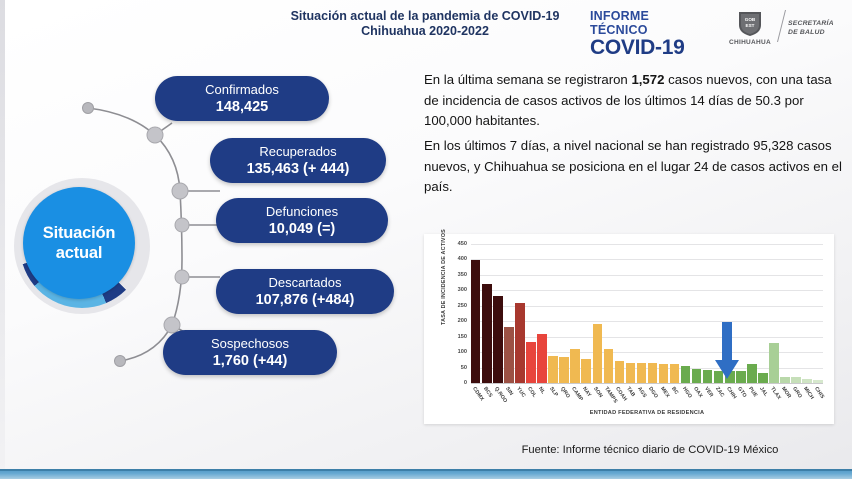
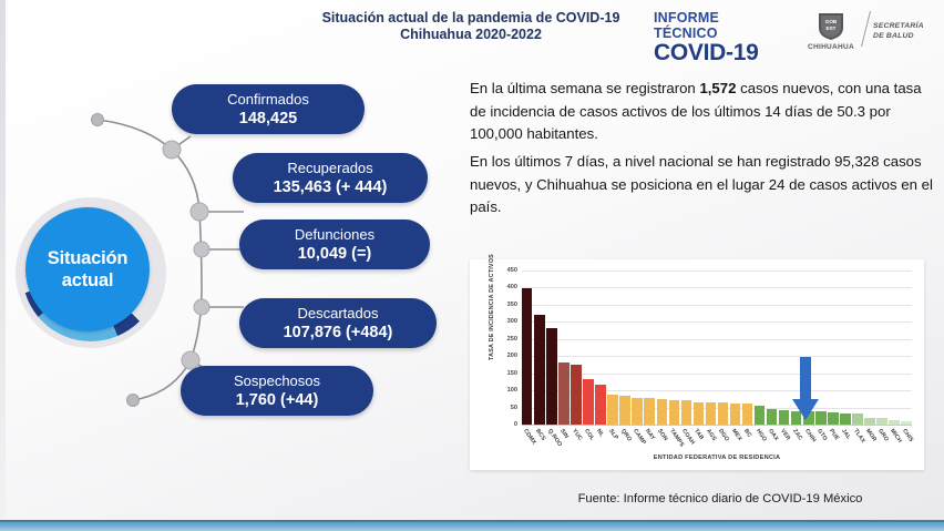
YUC: 260 -> 180
NL: 160 -> 120
CAMP: 110 -> 80
SON: 190 -> 80
TAMPS: 110 -> 70
PUE: 60 -> 40
TLAX: 130 -> 30
